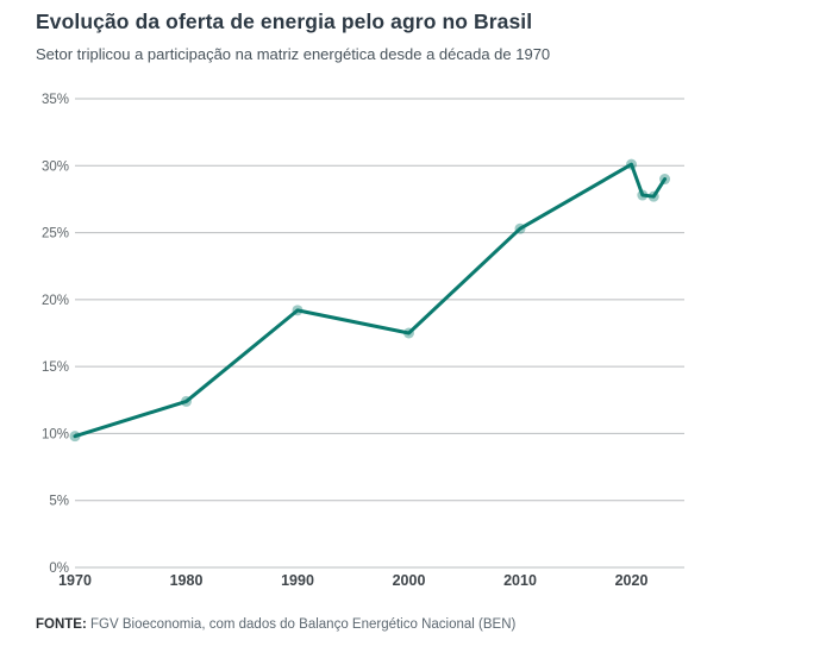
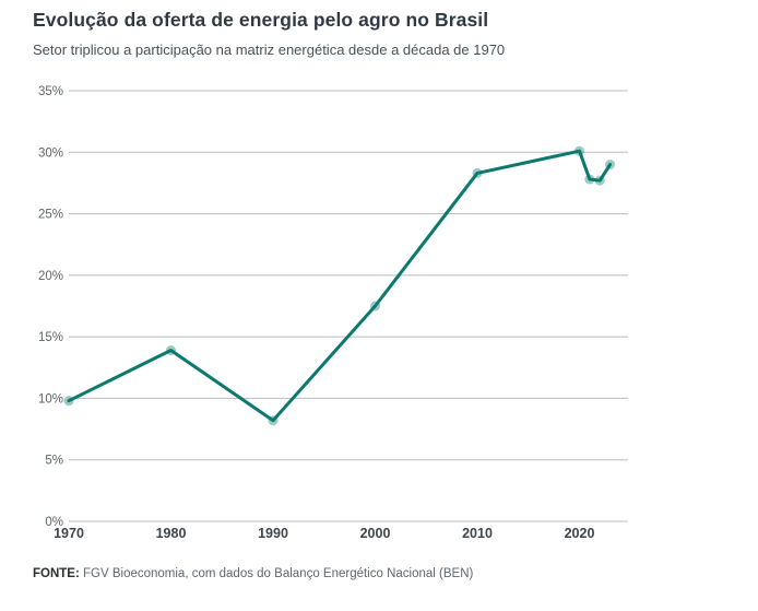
1980: 12.4% -> 13.9%
1990: 19.2% -> 8.2%
2010: 25.3% -> 28.3%
